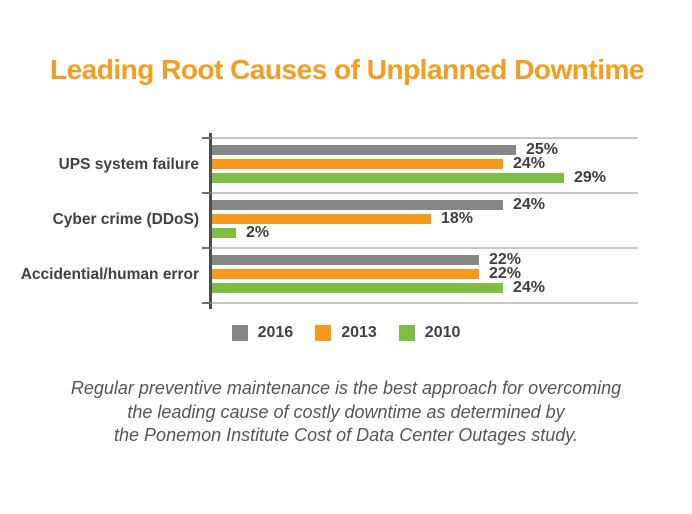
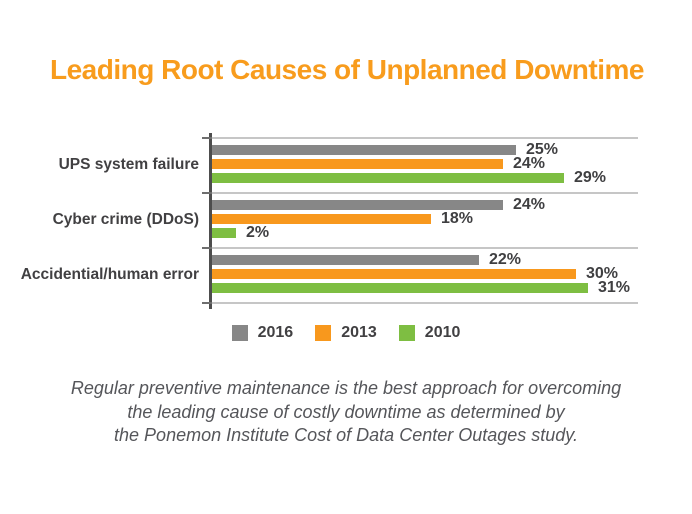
2013/Accidential/human error: 22% -> 30%
2010/Accidential/human error: 24% -> 31%
